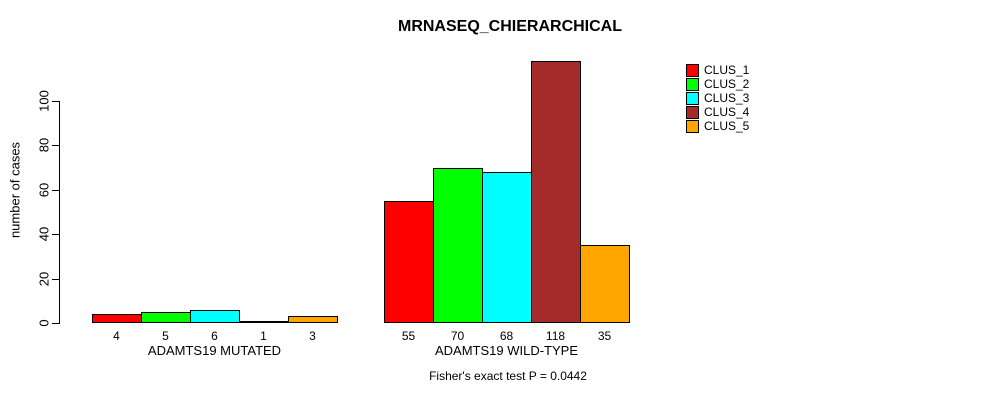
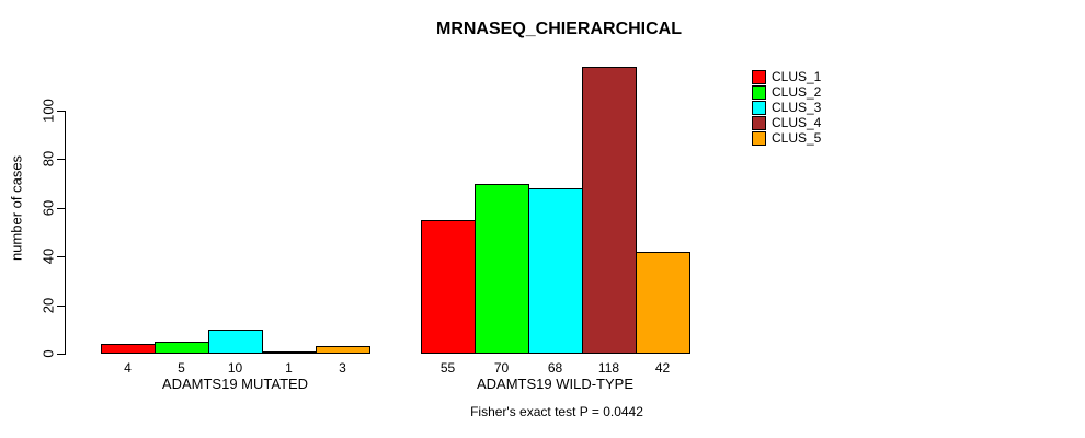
CLUS_3/ADAMTS19 MUTATED: 6 -> 10
CLUS_5/ADAMTS19 WILD-TYPE: 35 -> 42
